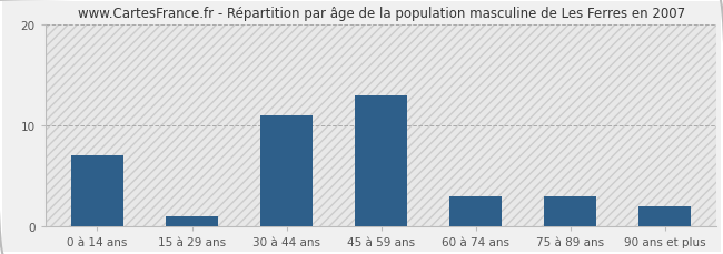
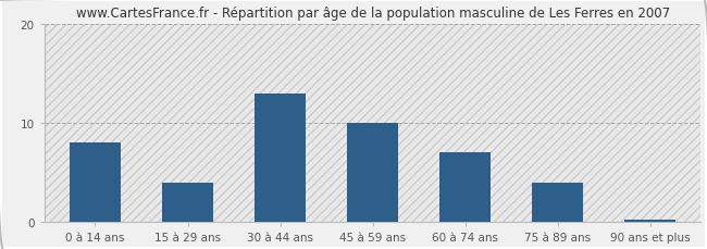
0 à 14 ans: 7.0 -> 8.0
15 à 29 ans: 1.0 -> 4.0
30 à 44 ans: 11.0 -> 13.0
45 à 59 ans: 13.0 -> 10.0
60 à 74 ans: 3.0 -> 7.0
75 à 89 ans: 3.0 -> 4.0
90 ans et plus: 2.0 -> 0.3
